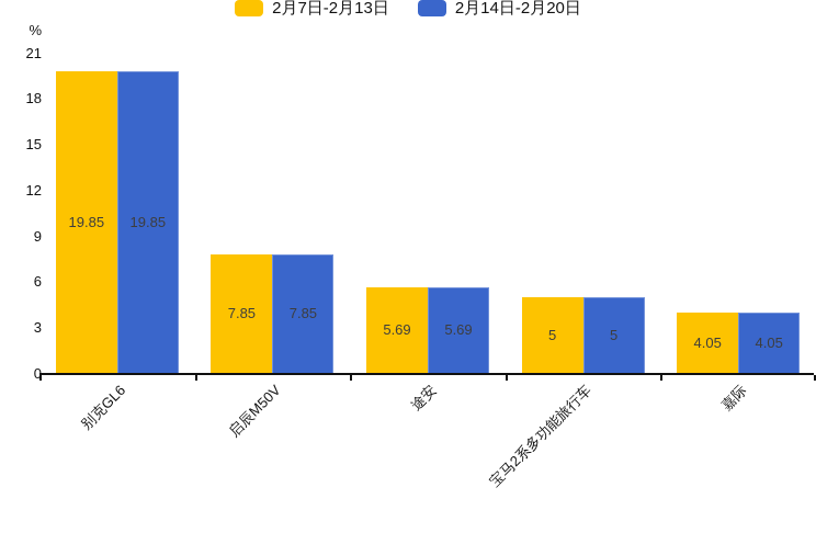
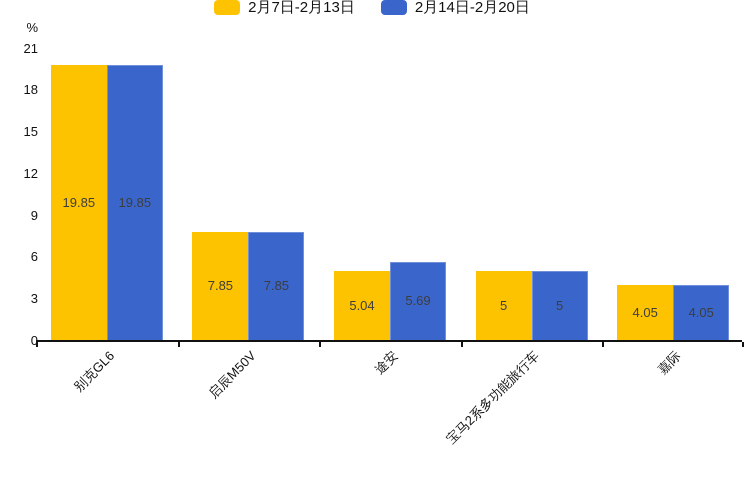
2月7日-2月13日/途安: 5.69 -> 5.04
